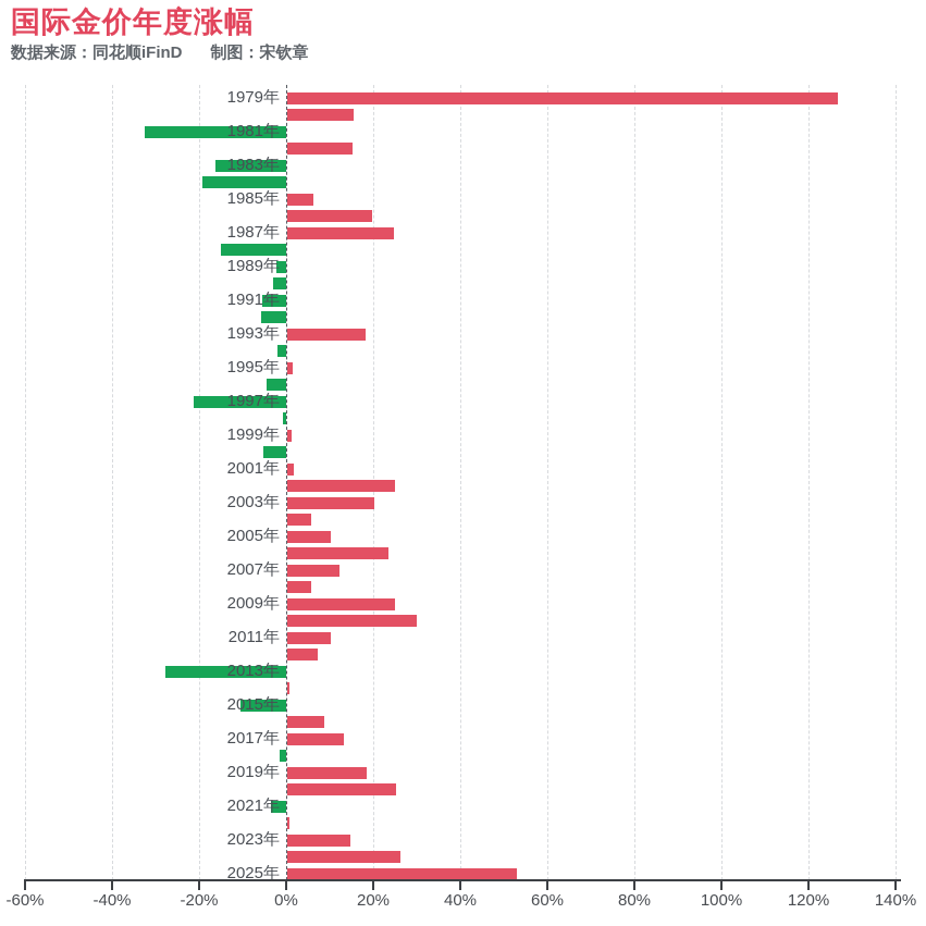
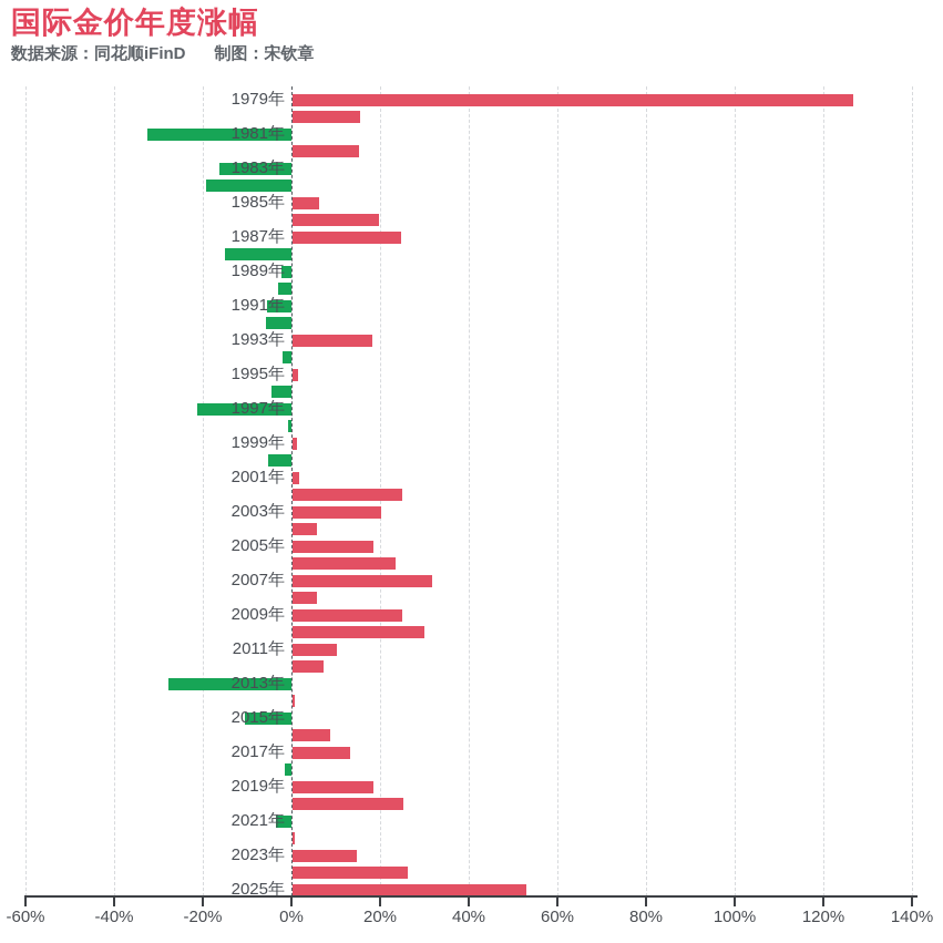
2005年: 10% -> 18%
2007年: 12% -> 32%
